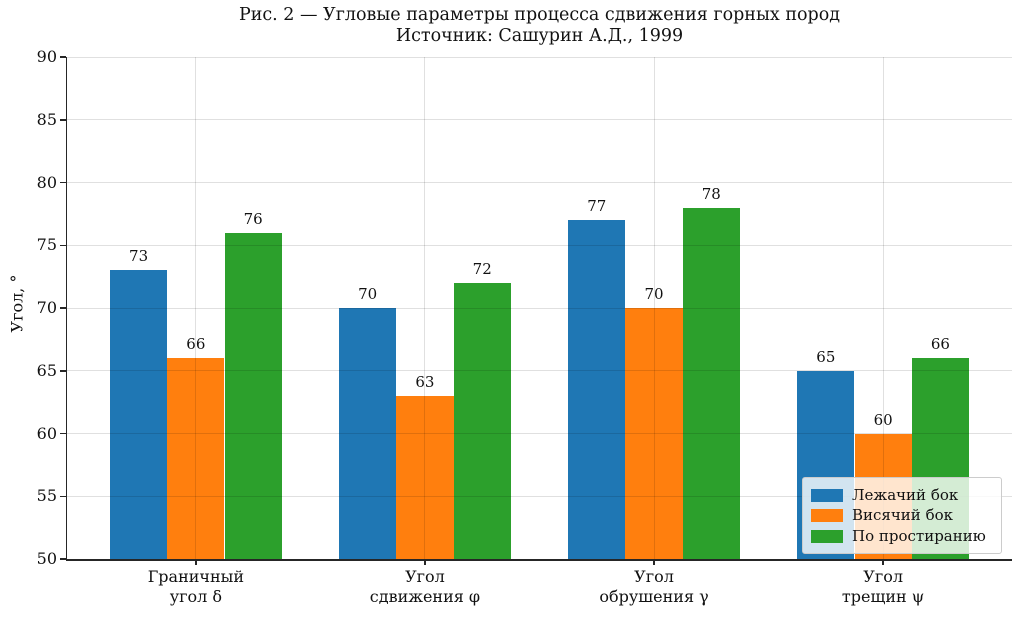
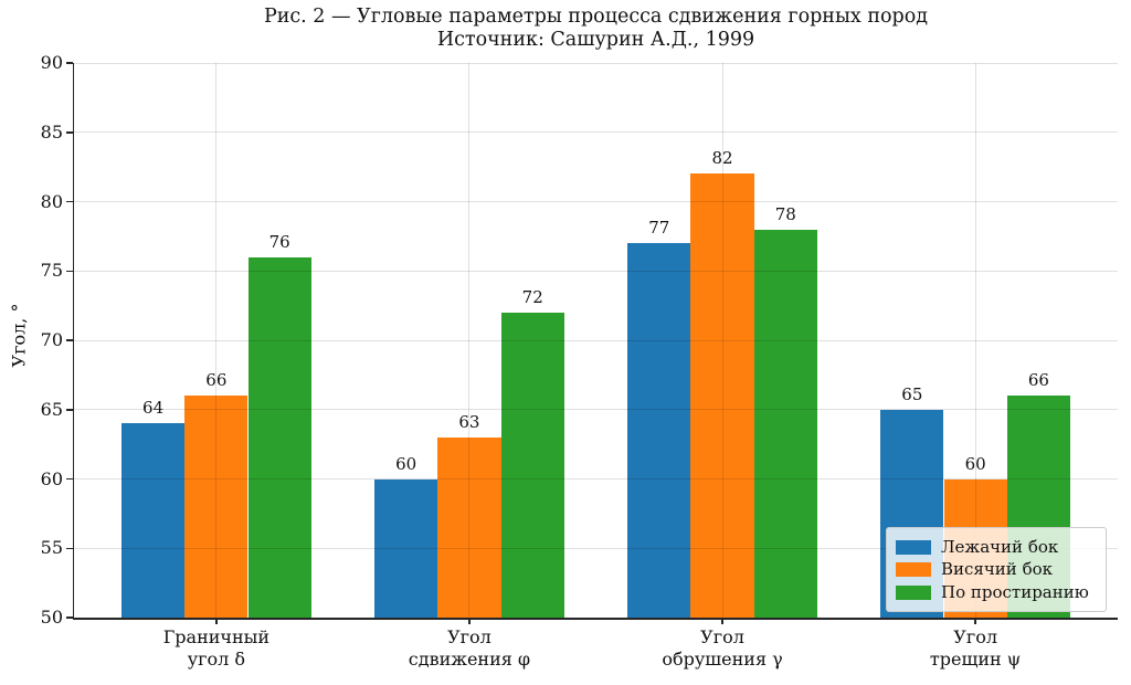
Лежачий бок/Граничный угол δ: 73 -> 64
Лежачий бок/Угол сдвижения φ: 70 -> 60
Висячий бок/Угол обрушения γ: 70 -> 82
